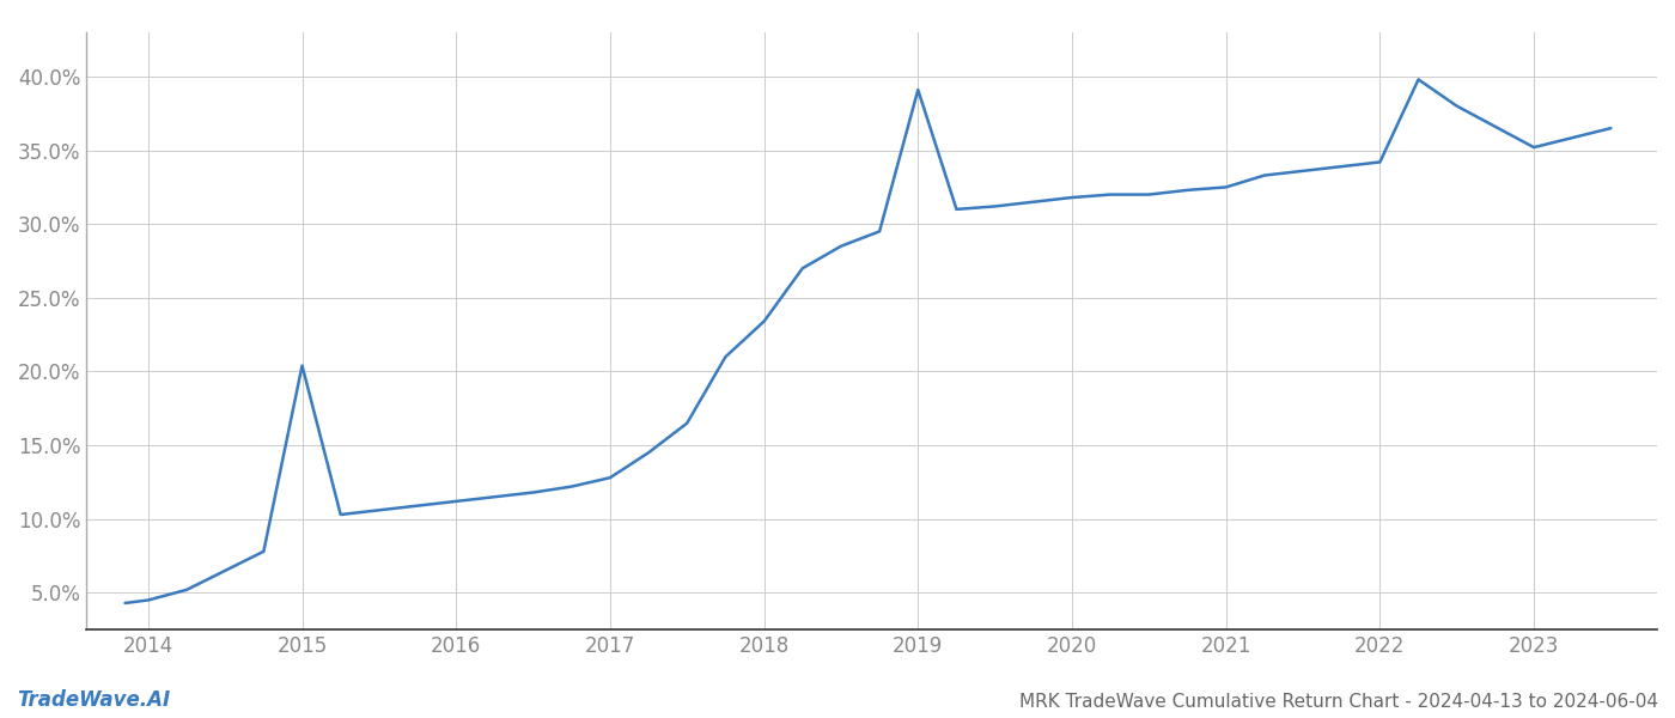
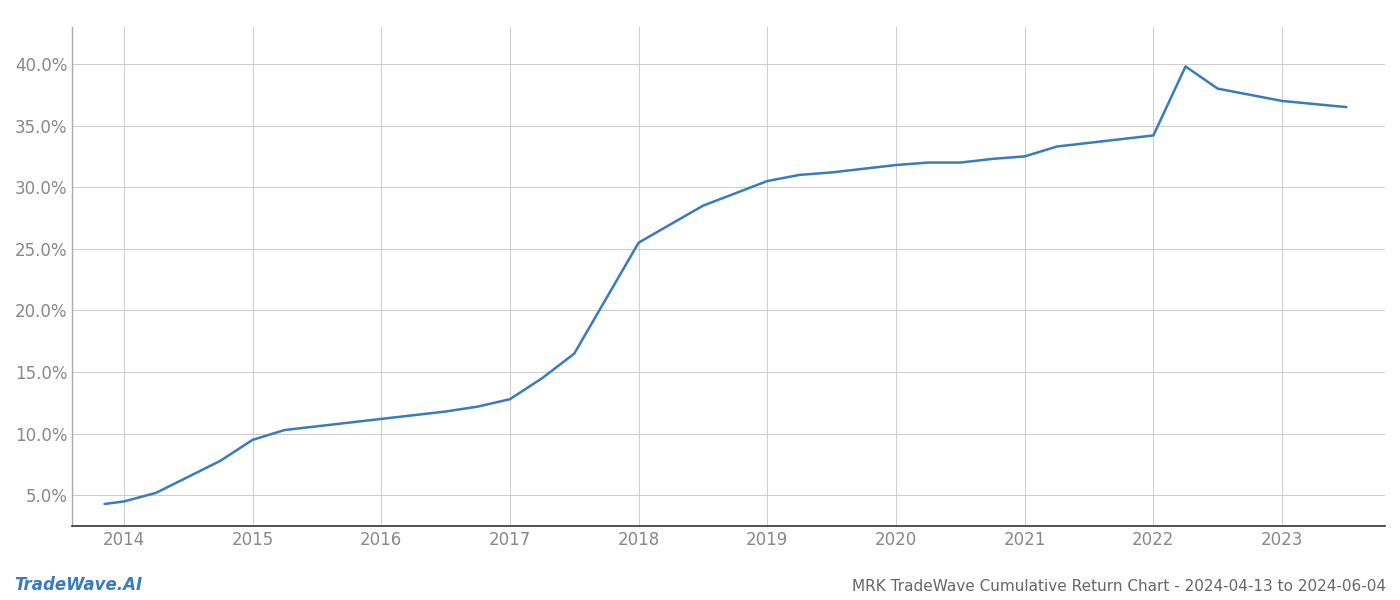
2015: 20.4% -> 9.5%
2018: 23.4% -> 25.5%
2019: 39.1% -> 30.5%
2023: 35.2% -> 37.0%
